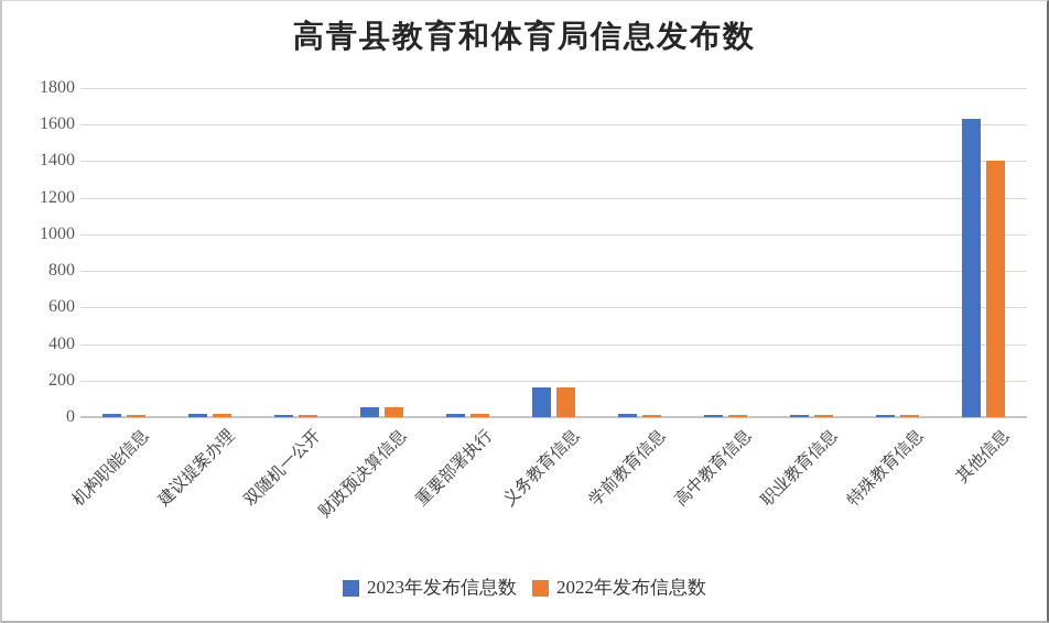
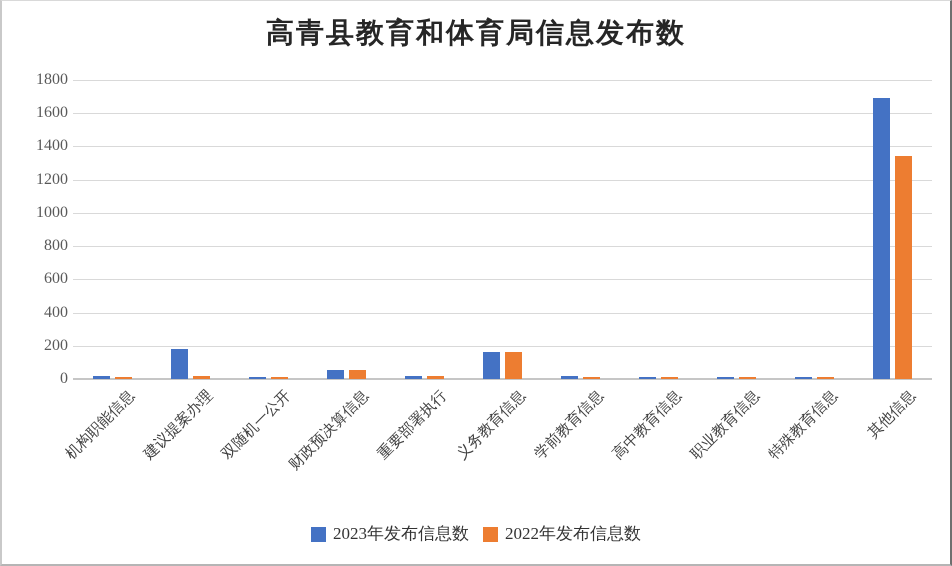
2023年发布信息数/建议提案办理: 20 -> 180
2023年发布信息数/其他信息: 1630 -> 1690
2022年发布信息数/其他信息: 1400 -> 1340
